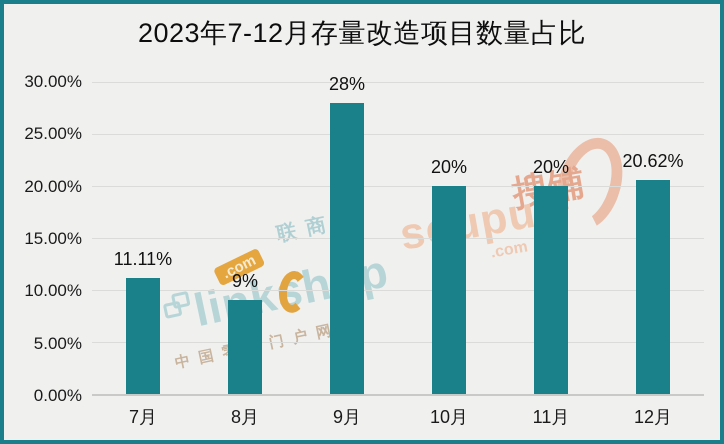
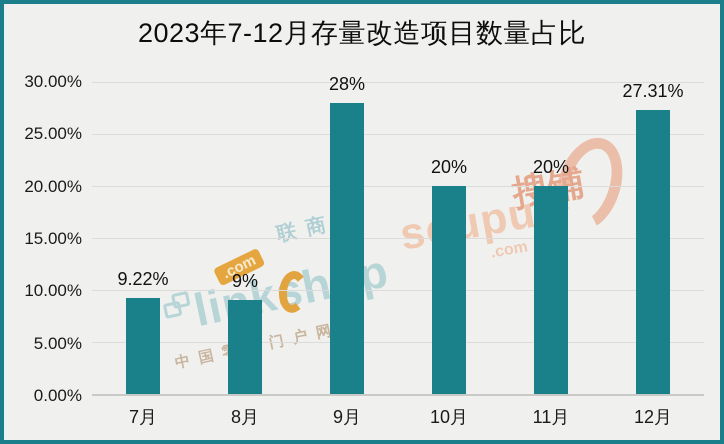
7月: 11.11% -> 9.22%
12月: 20.62% -> 27.31%
